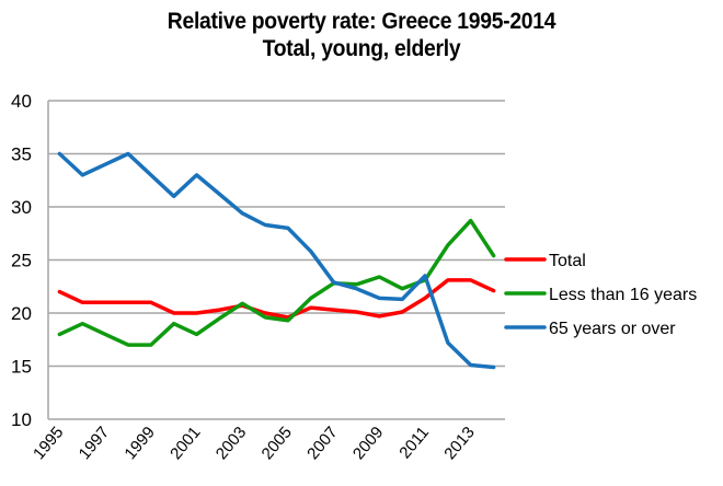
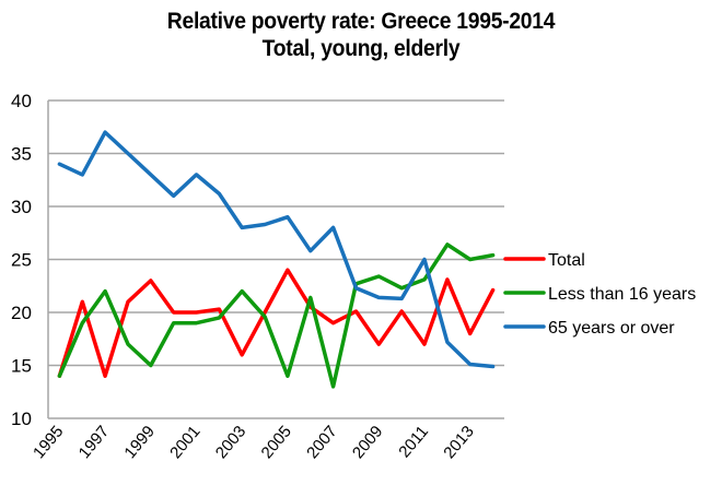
Total/1995: 22 -> 14
Less than 16 years/1995: 18 -> 14
65 years or over/1995: 35 -> 34
Total/1997: 21 -> 14
Less than 16 years/1997: 18 -> 22
65 years or over/1997: 34 -> 37
Total/1999: 21 -> 23
Less than 16 years/1999: 17 -> 15
Less than 16 years/2001: 18 -> 19
Total/2003: 21 -> 16
Less than 16 years/2003: 21 -> 22
65 years or over/2003: 29 -> 28
Total/2005: 20 -> 24
Less than 16 years/2005: 19 -> 14
65 years or over/2005: 28 -> 29
Total/2007: 20 -> 19
Less than 16 years/2007: 23 -> 13
65 years or over/2007: 23 -> 28
Total/2009: 20 -> 17
Total/2011: 21 -> 17
65 years or over/2011: 24 -> 25
Total/2013: 23 -> 18
Less than 16 years/2013: 29 -> 25
